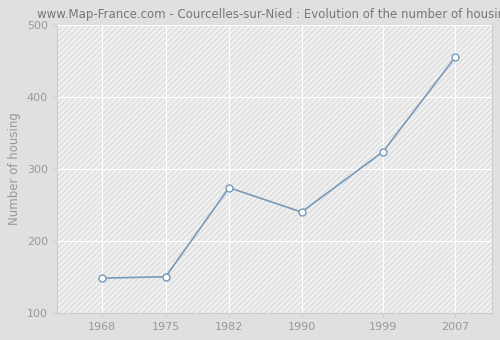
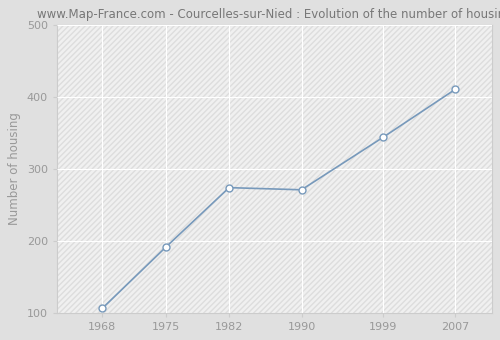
1968: 148 -> 106
1975: 150 -> 191
1990: 240 -> 271
1999: 324 -> 344
2007: 456 -> 411
